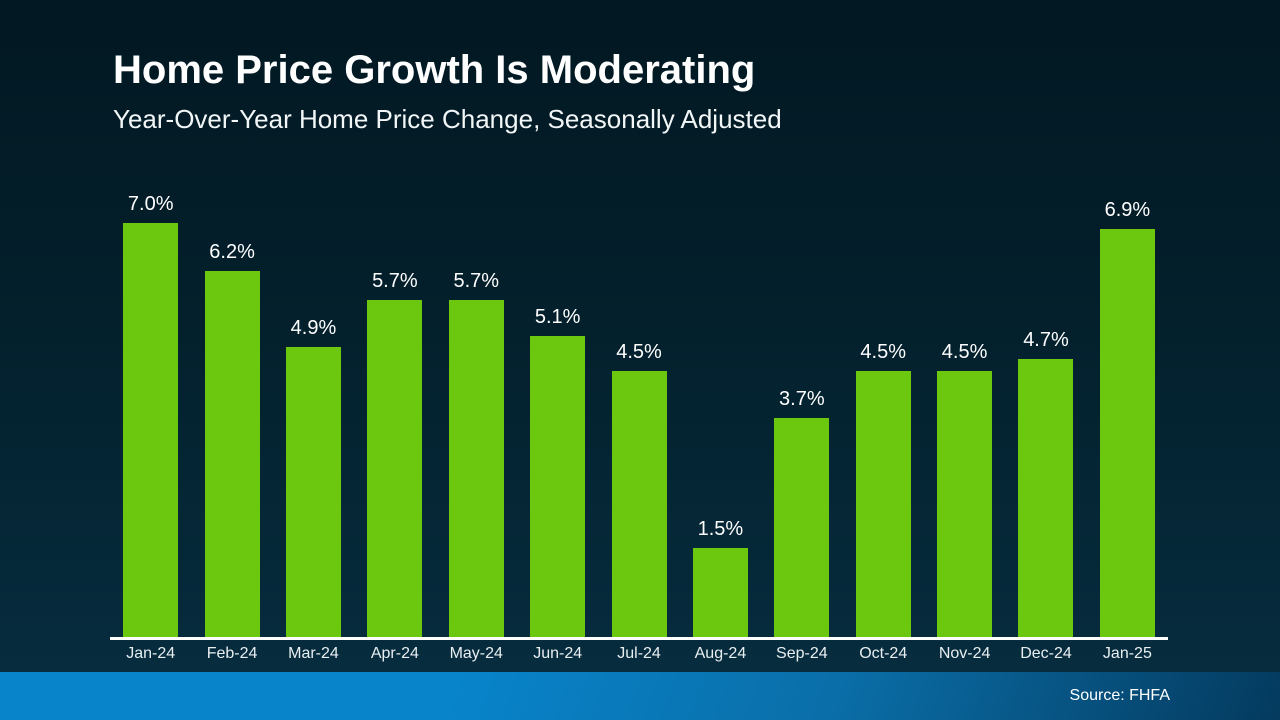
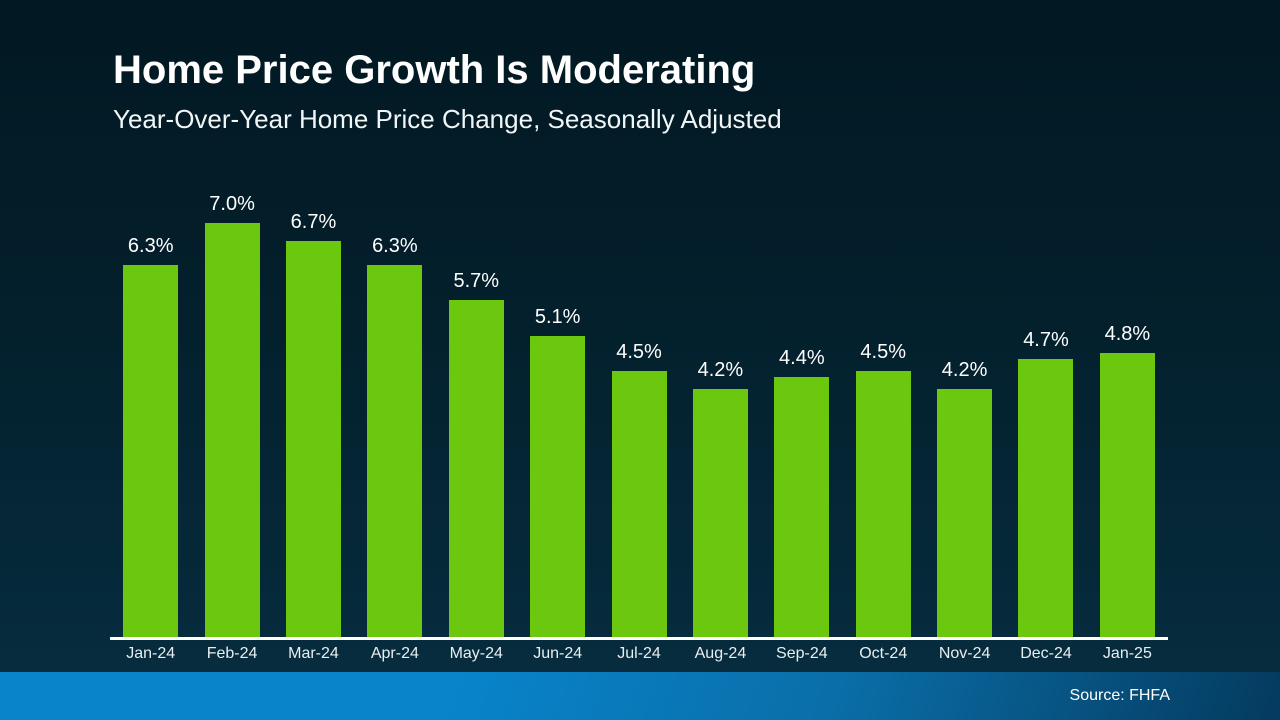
Jan-24: 7.0% -> 6.3%
Feb-24: 6.2% -> 7.0%
Mar-24: 4.9% -> 6.7%
Apr-24: 5.7% -> 6.3%
Aug-24: 1.5% -> 4.2%
Sep-24: 3.7% -> 4.4%
Nov-24: 4.5% -> 4.2%
Jan-25: 6.9% -> 4.8%
